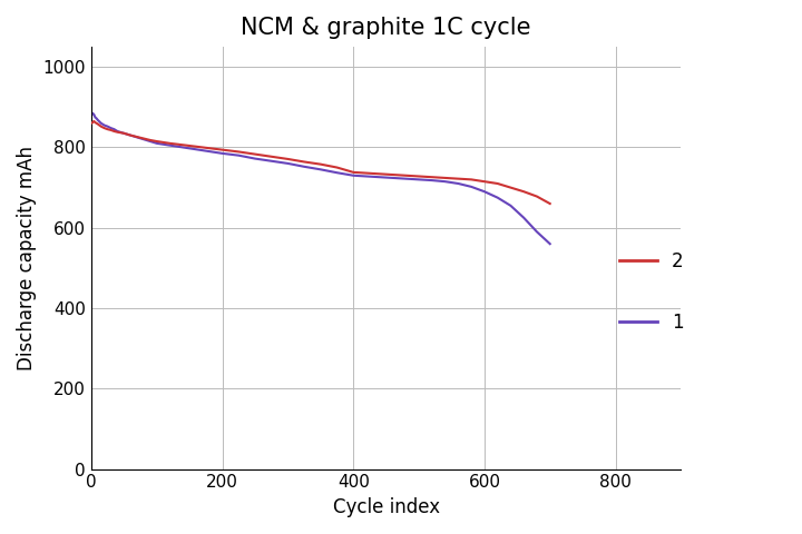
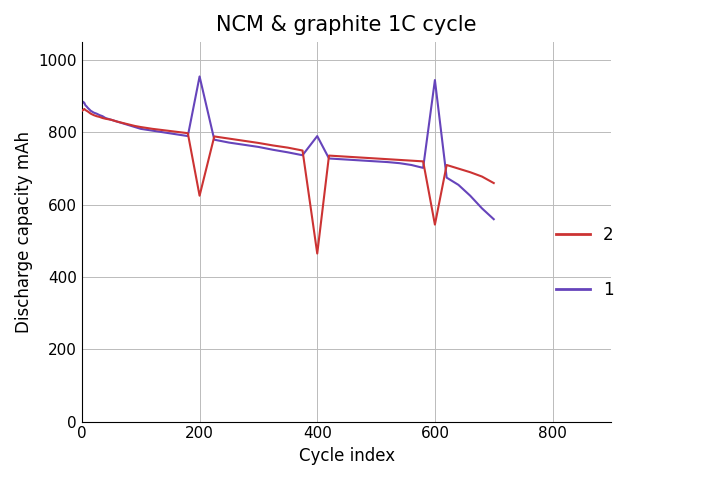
1/200: 785 -> 955
2/200: 794 -> 625
1/400: 730 -> 790
2/400: 738 -> 465
1/600: 690 -> 945
2/600: 715 -> 545
